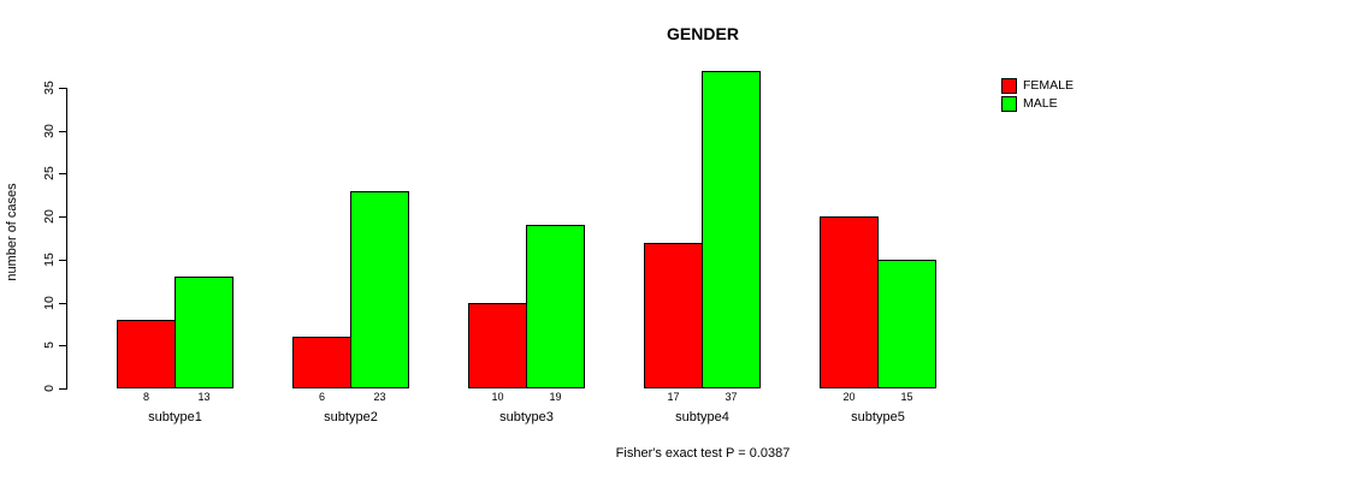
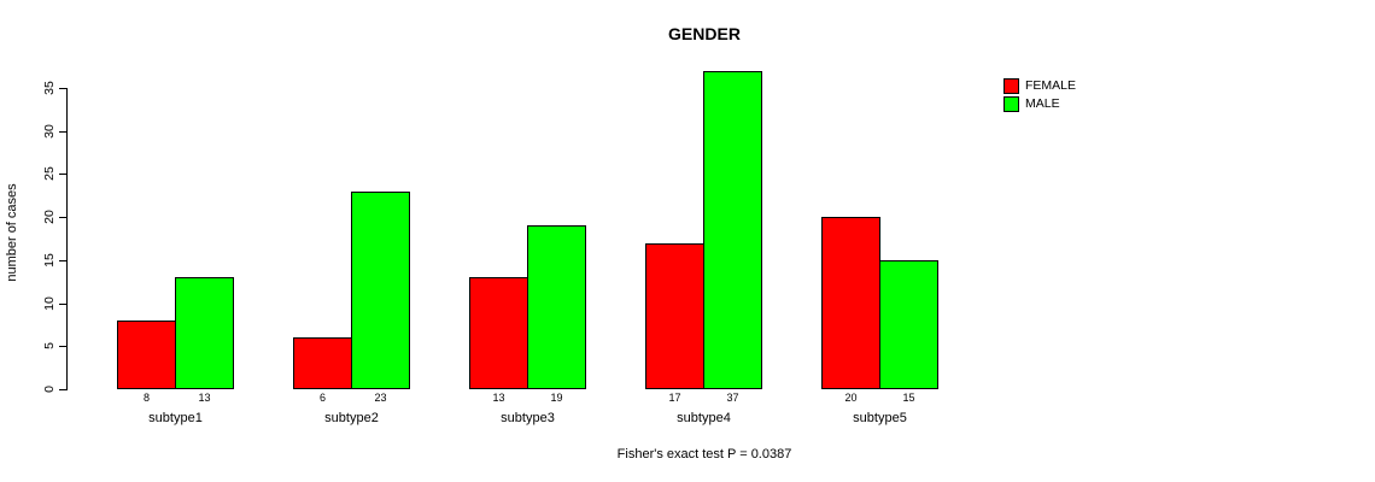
FEMALE/subtype3: 10 -> 13
